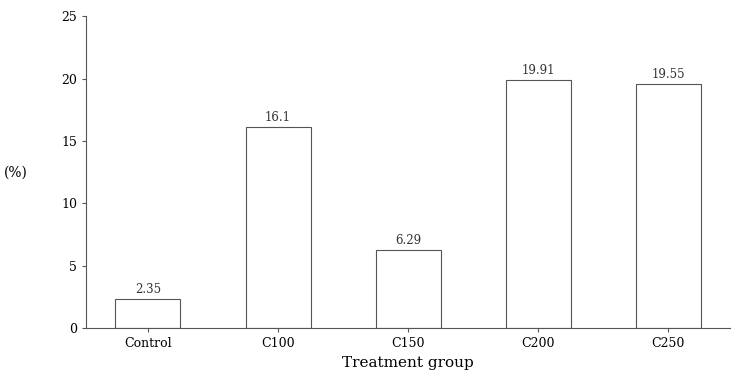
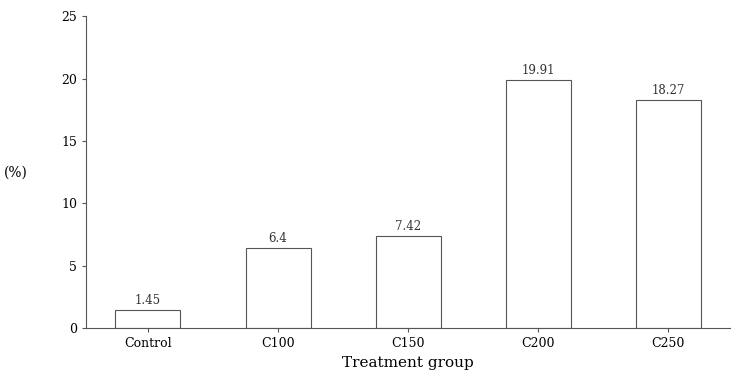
Control: 2.35 -> 1.45
C100: 16.1 -> 6.4
C150: 6.29 -> 7.42
C250: 19.55 -> 18.27
